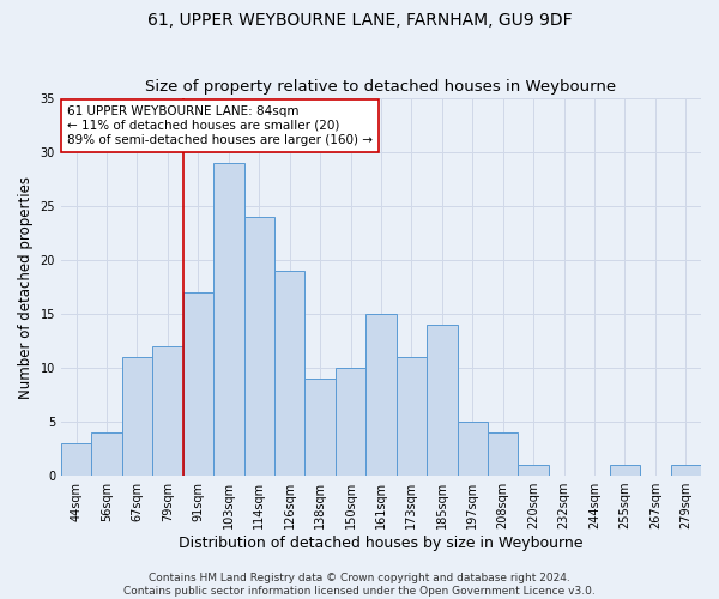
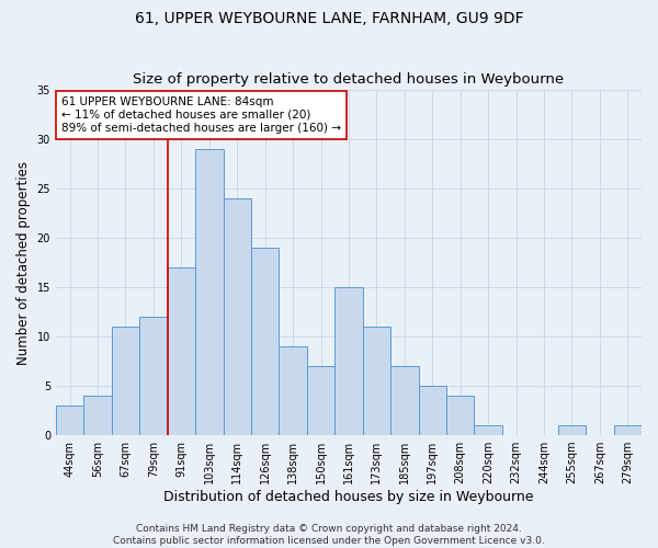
150sqm: 10 -> 7
185sqm: 14 -> 7
